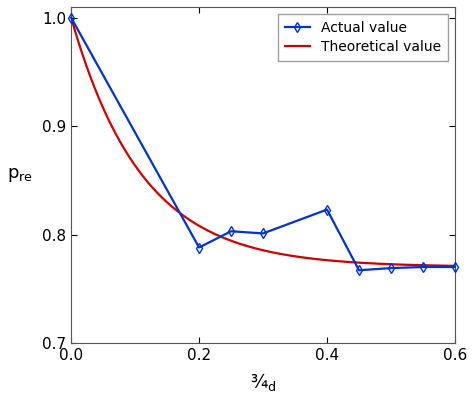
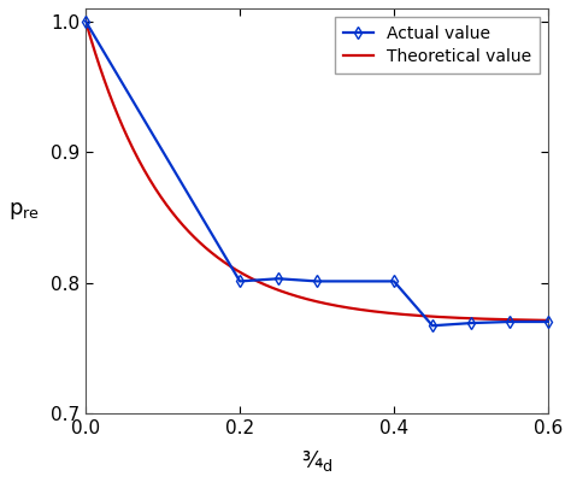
Actual value/0.2: 0.788 -> 0.801
Actual value/0.4: 0.823 -> 0.801
